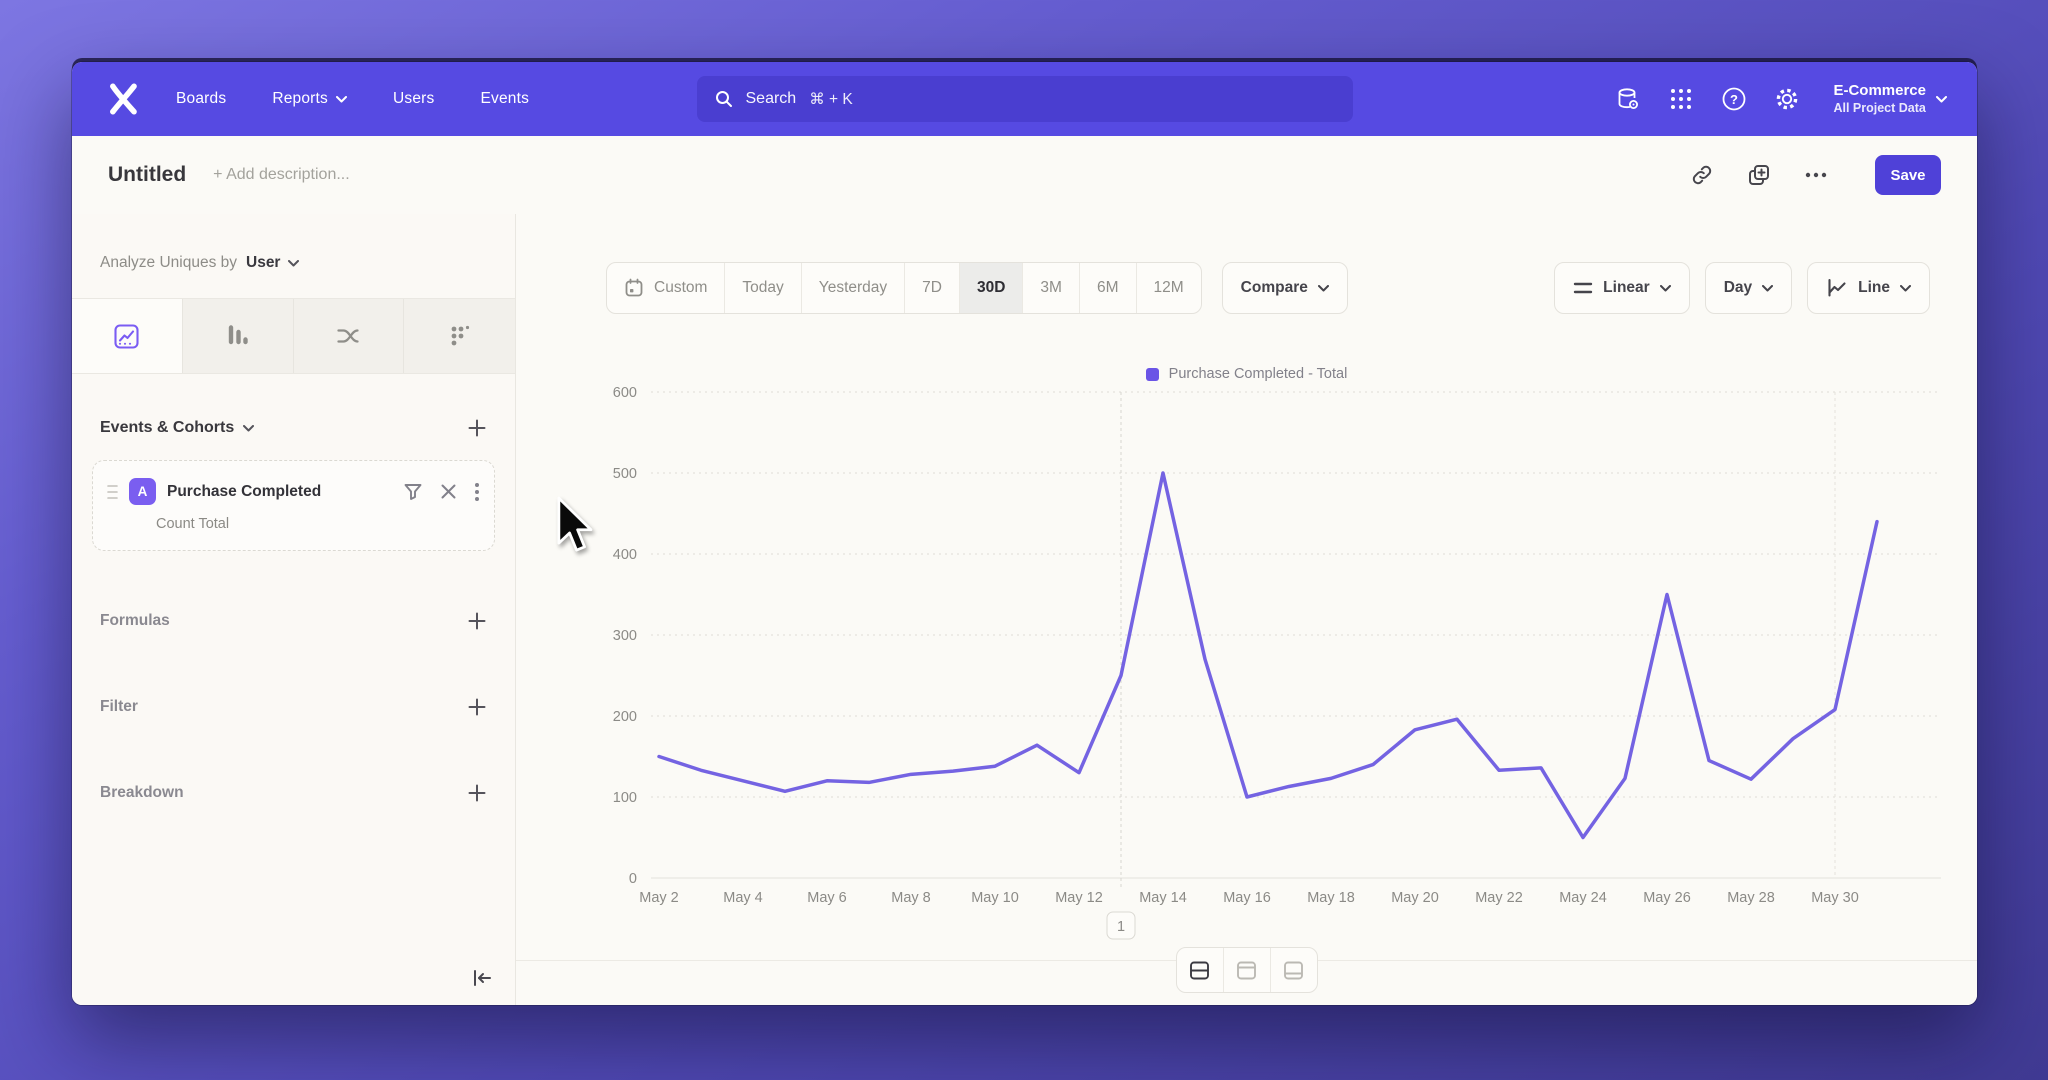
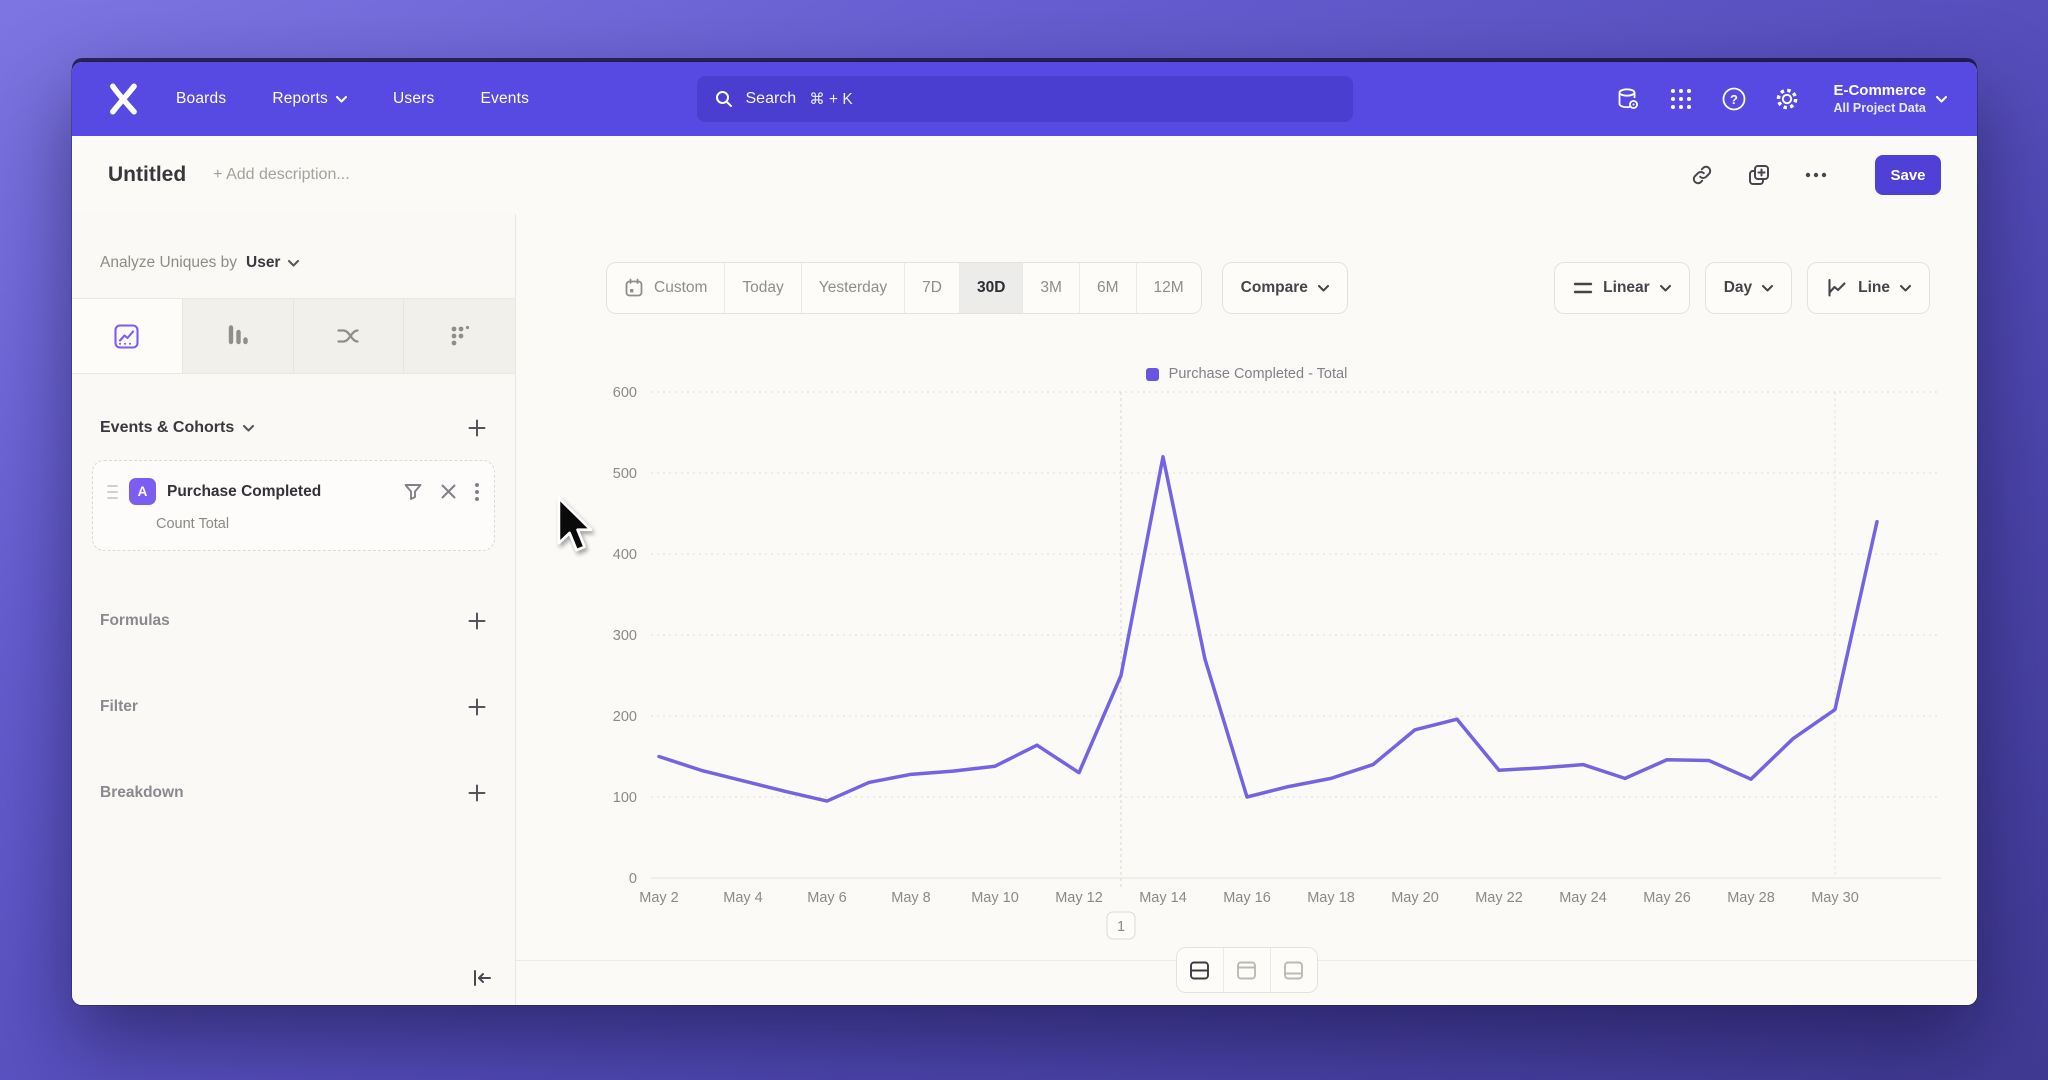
May 6: 120 -> 100
May 14: 500 -> 520
May 24: 50 -> 140
May 26: 350 -> 150
